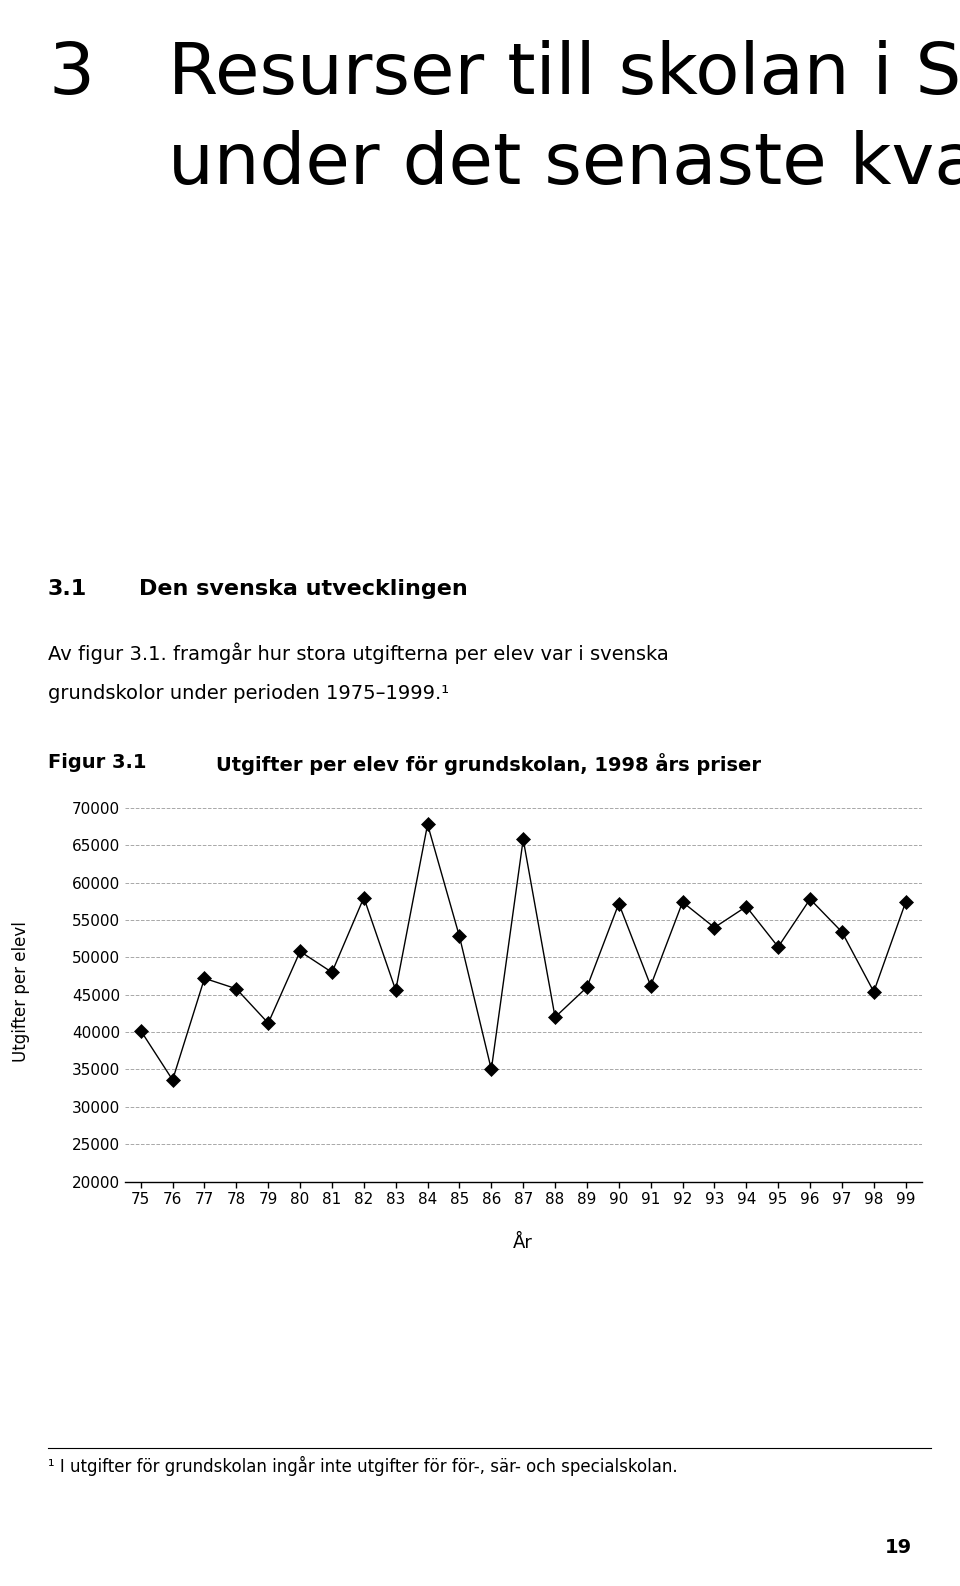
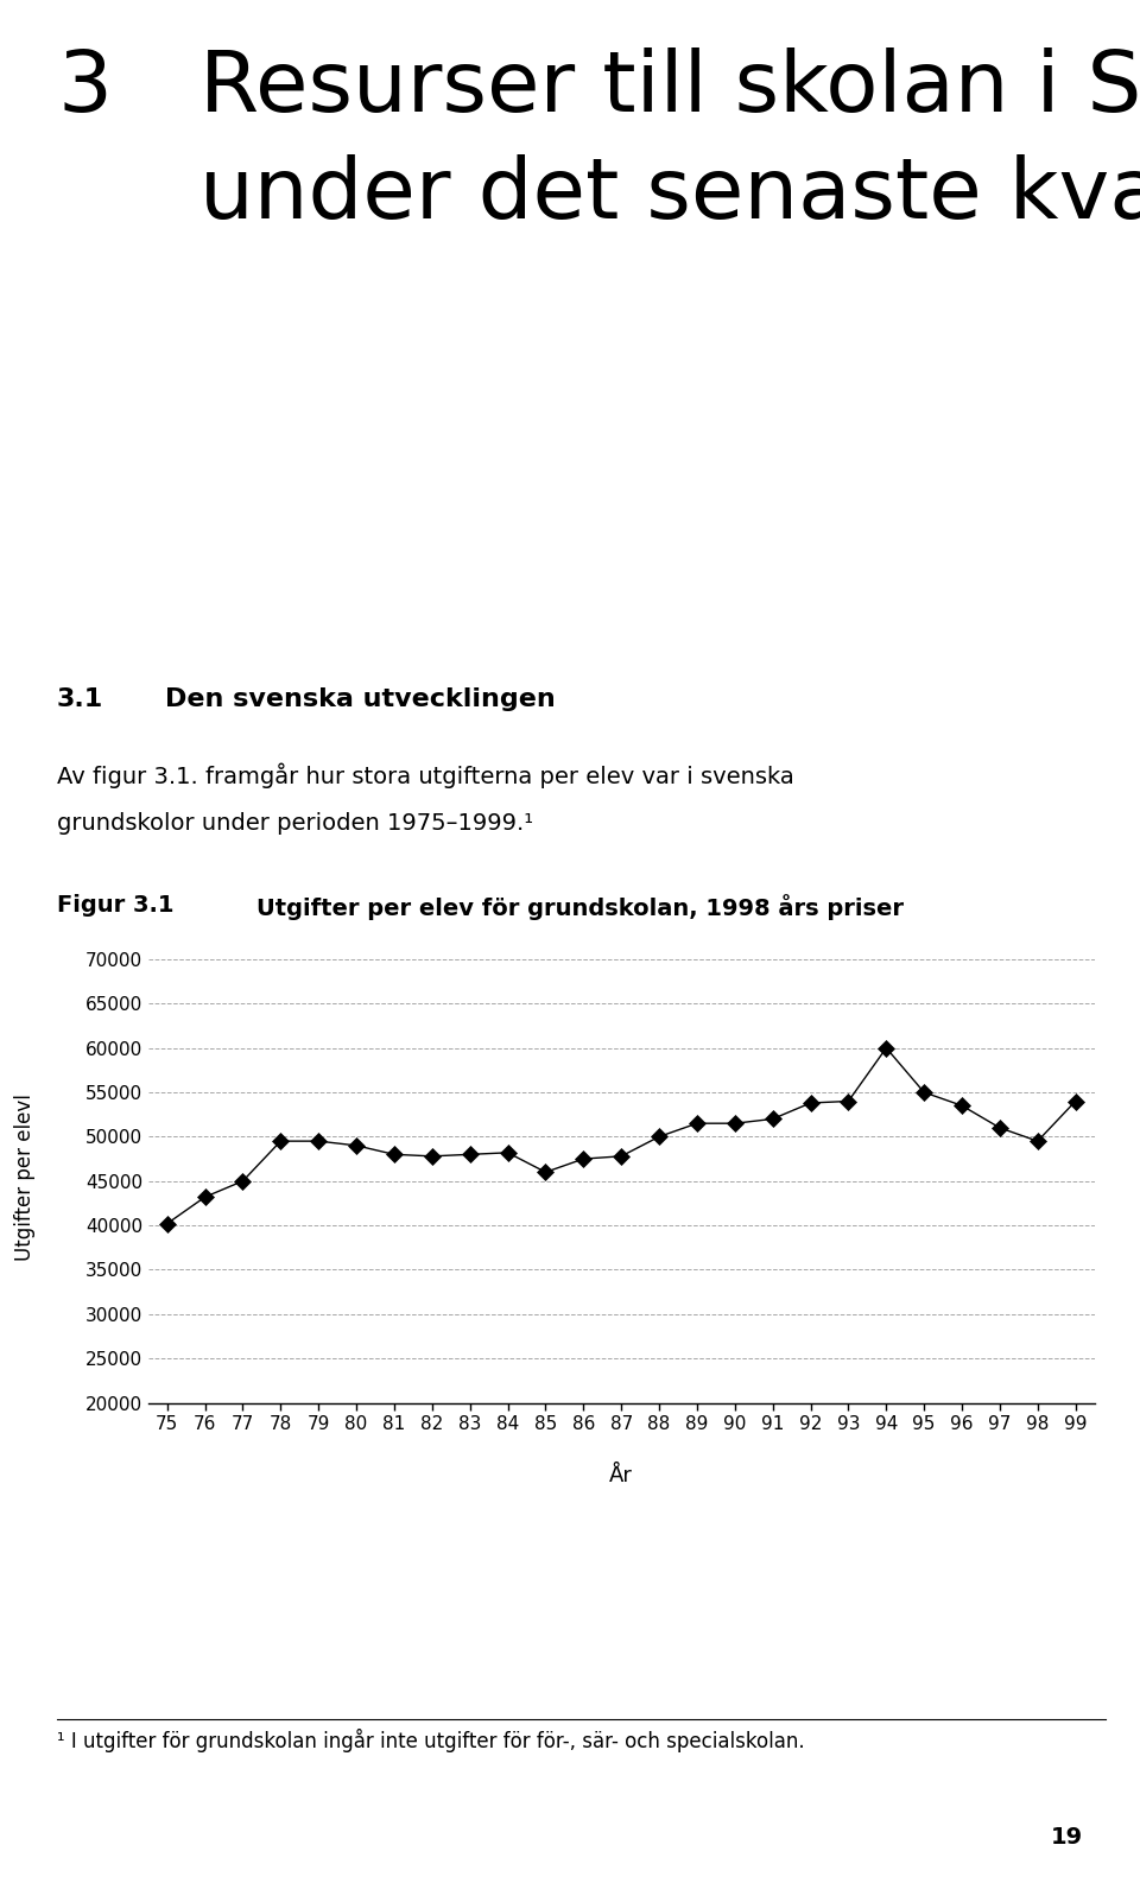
76: 33600 -> 43200
77: 47200 -> 45000
78: 45800 -> 49500
79: 41200 -> 49500
80: 50800 -> 49000
82: 58000 -> 47800
83: 45600 -> 48000
84: 67800 -> 48200
85: 52800 -> 46000
86: 35000 -> 47500
87: 65800 -> 47800
88: 42000 -> 50000
89: 46000 -> 51500
90: 57200 -> 51500
91: 46200 -> 52000
92: 57400 -> 53800
94: 56800 -> 60000
95: 51400 -> 55000
96: 57800 -> 53500
97: 53400 -> 51000
98: 45400 -> 49500
99: 57400 -> 54000
